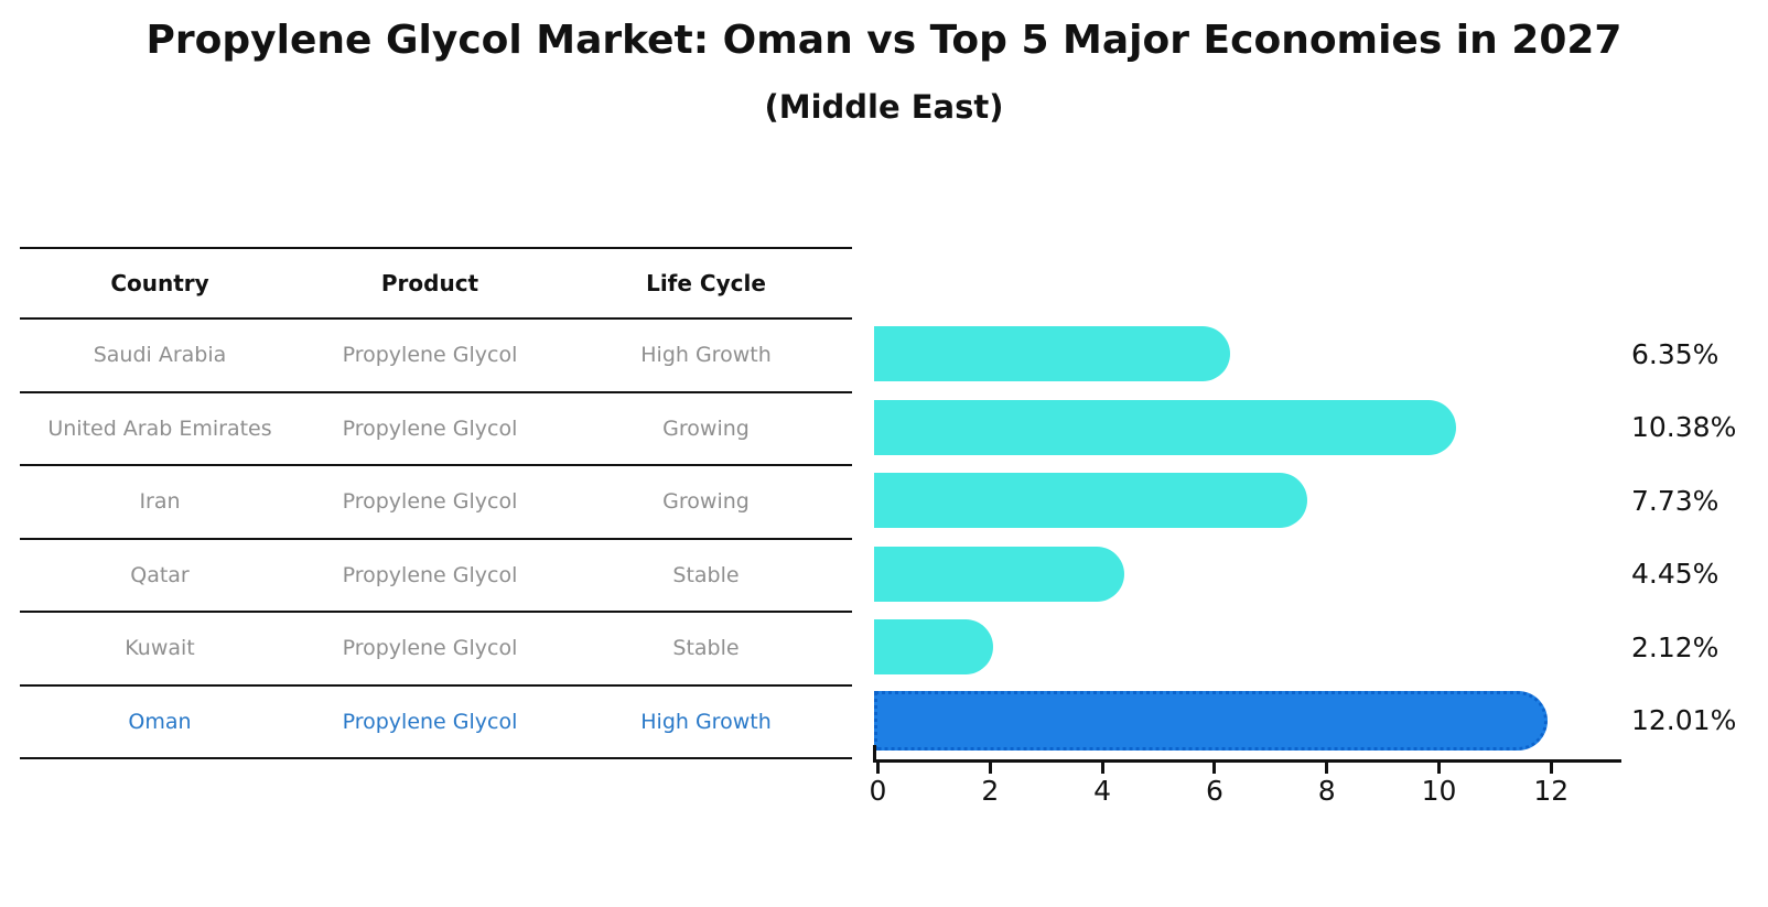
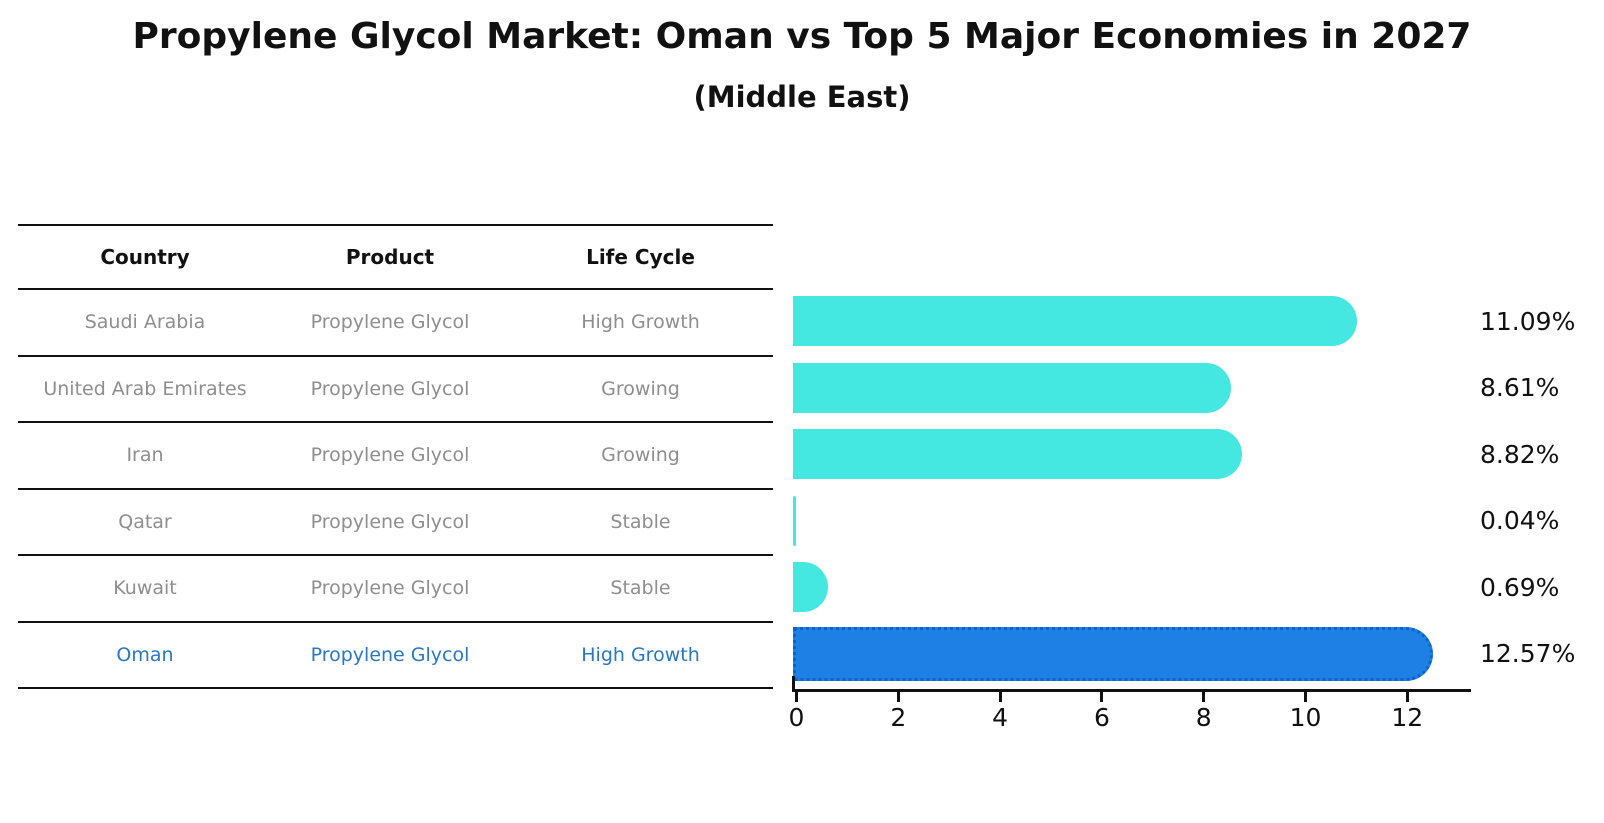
Saudi Arabia: 6.35% -> 11.09%
United Arab Emirates: 10.38% -> 8.61%
Iran: 7.73% -> 8.82%
Qatar: 4.45% -> 0.04%
Kuwait: 2.12% -> 0.69%
Oman: 12.01% -> 12.57%
